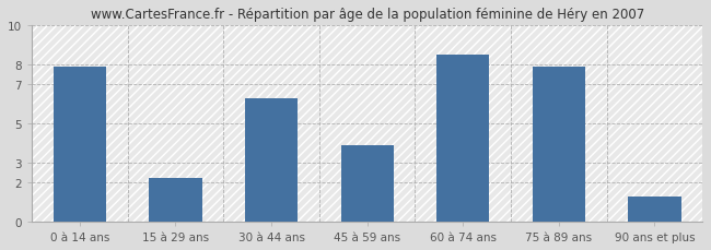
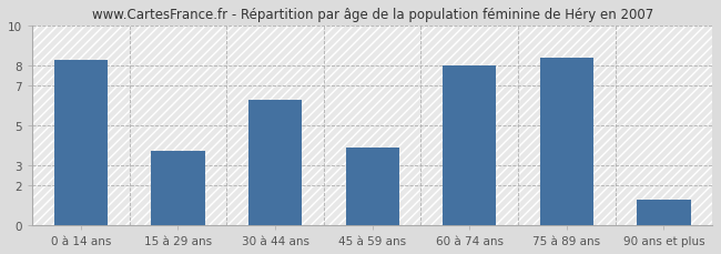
0 à 14 ans: 7.9 -> 8.3
15 à 29 ans: 2.2 -> 3.7
60 à 74 ans: 8.5 -> 8.0
75 à 89 ans: 7.9 -> 8.4
